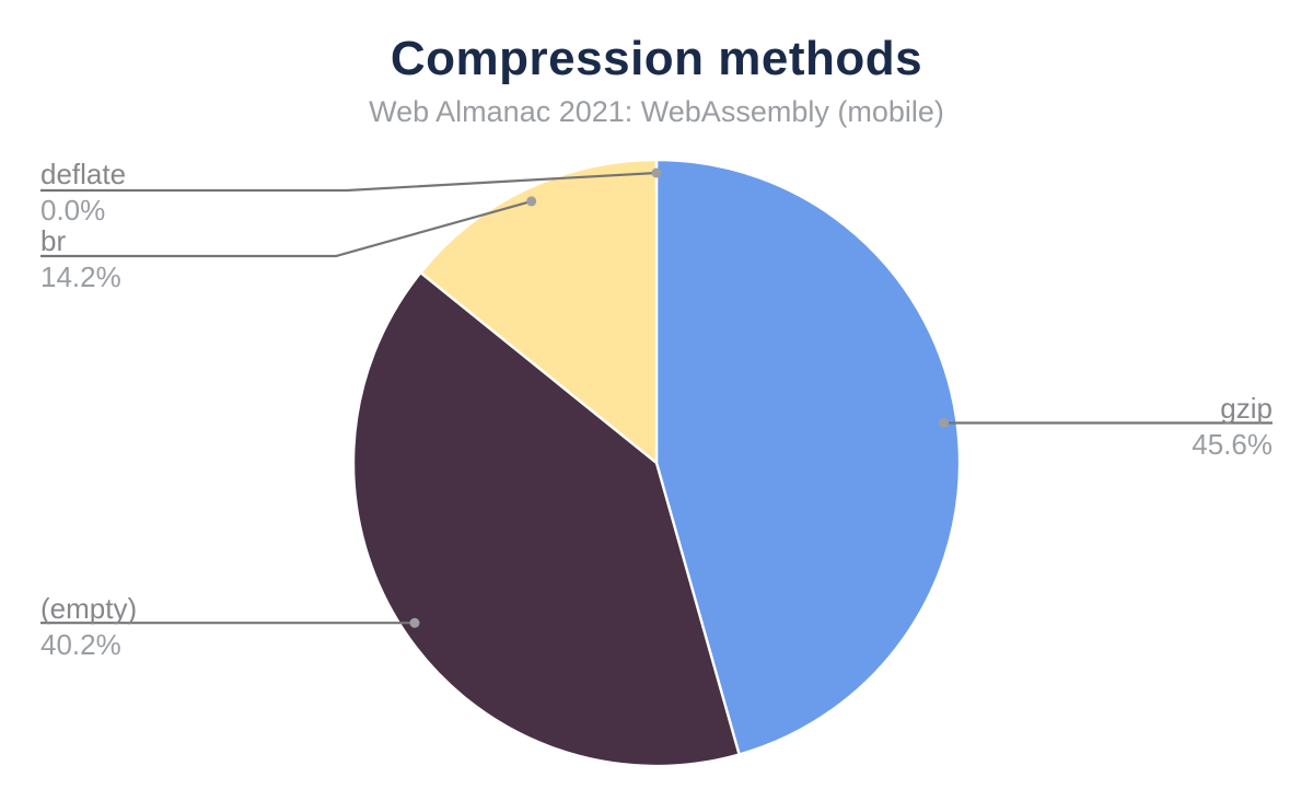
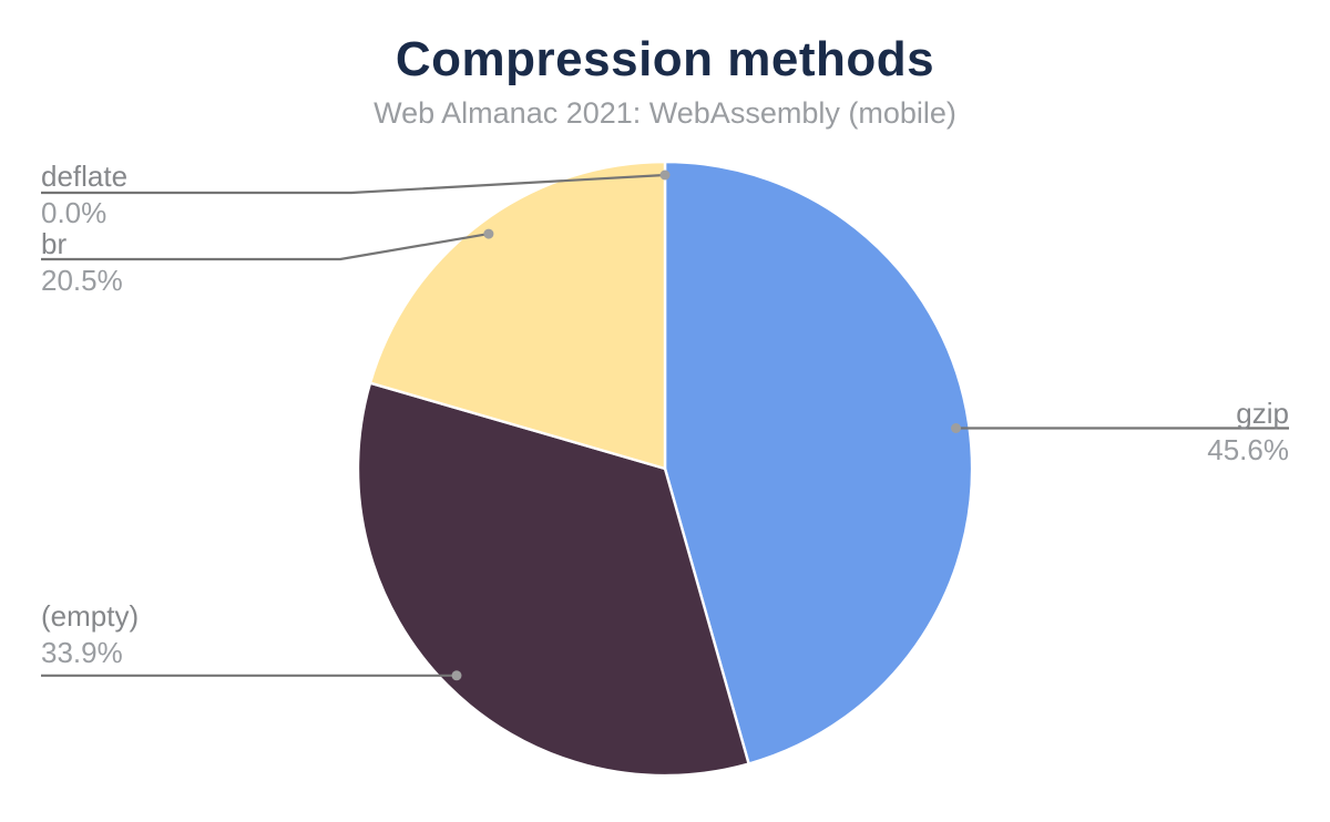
(empty): 40.2% -> 33.9%
br: 14.2% -> 20.5%
